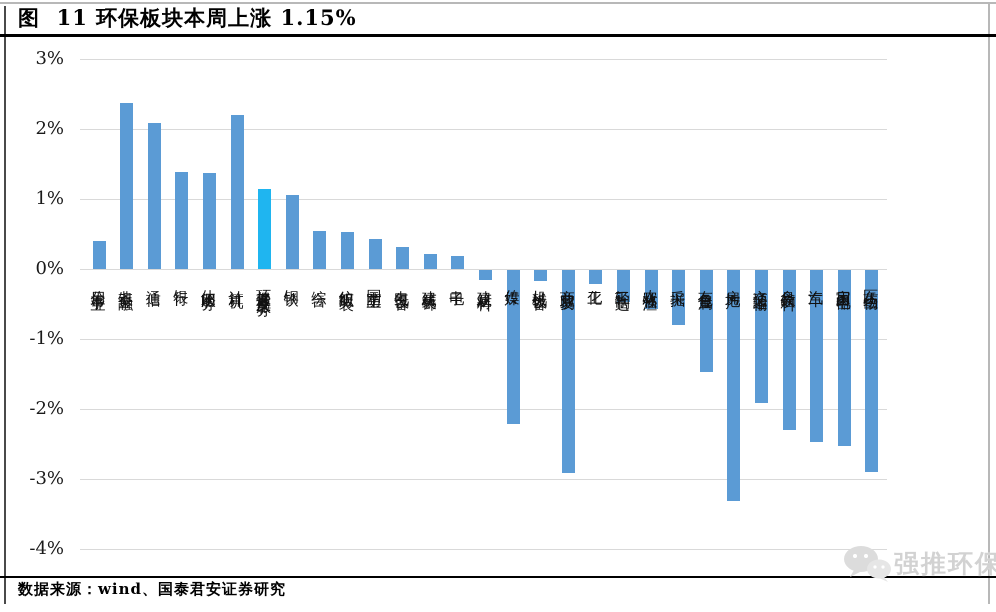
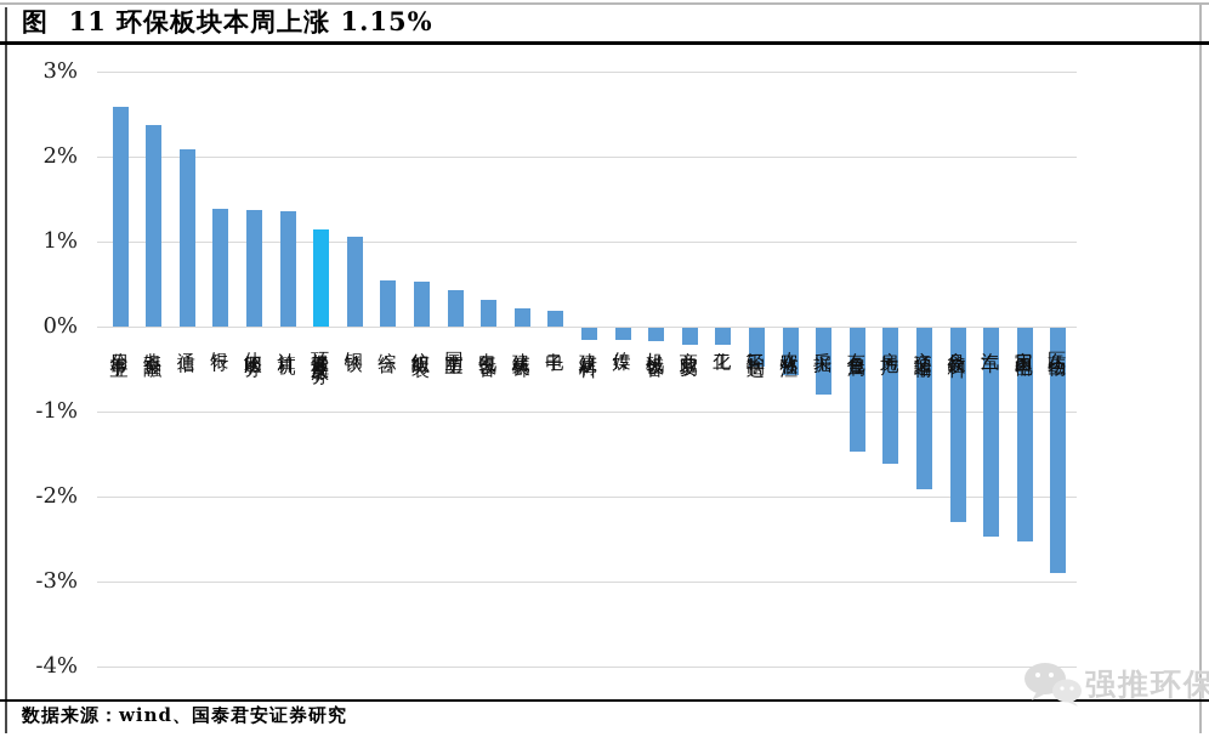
公用事业: 0.4% -> 2.6%
计算机: 2.2% -> 1.4%
传媒: -2.2% -> -0.1%
商业贸易: -2.9% -> -0.2%
房地产: -3.3% -> -1.6%
